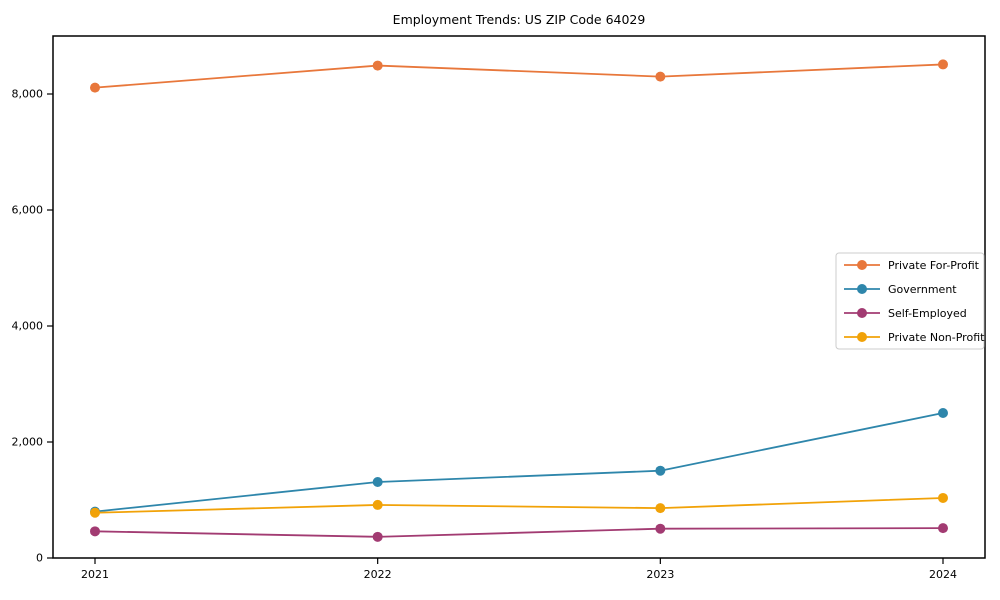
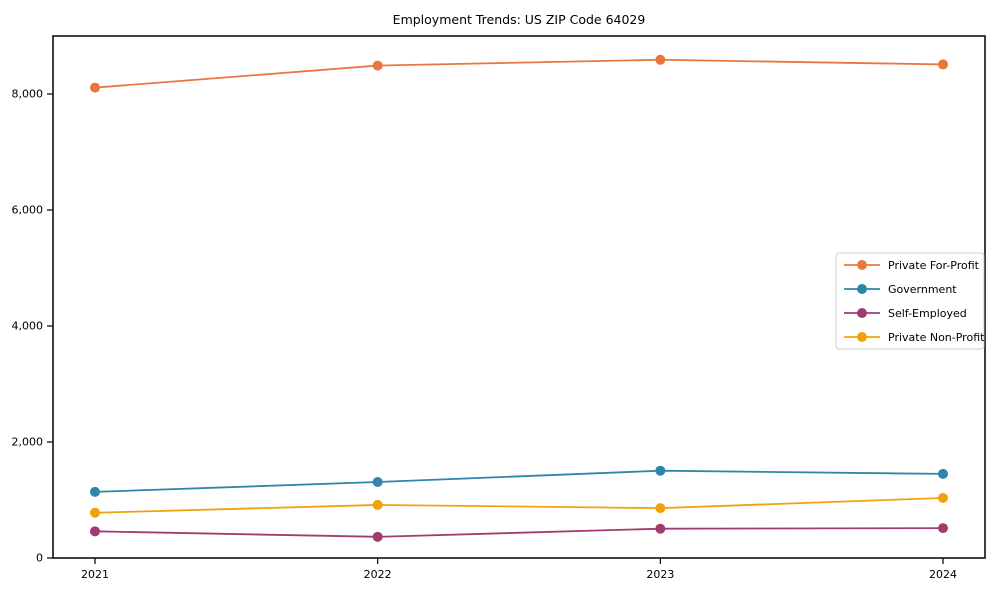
Government/2021: 800 -> 1100
Private For-Profit/2023: 8300 -> 8600
Government/2024: 2500 -> 1400
